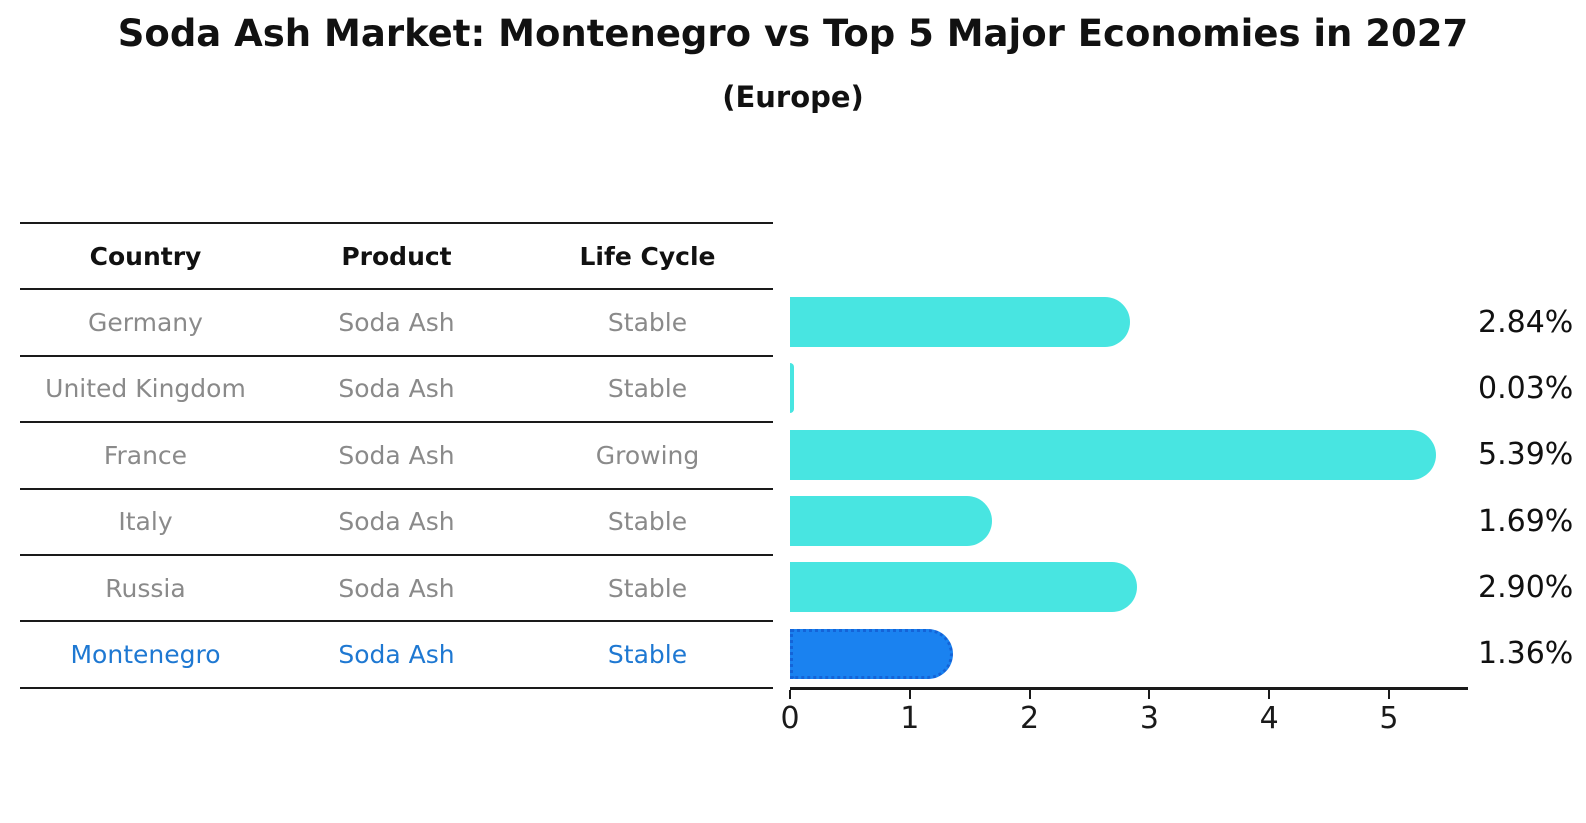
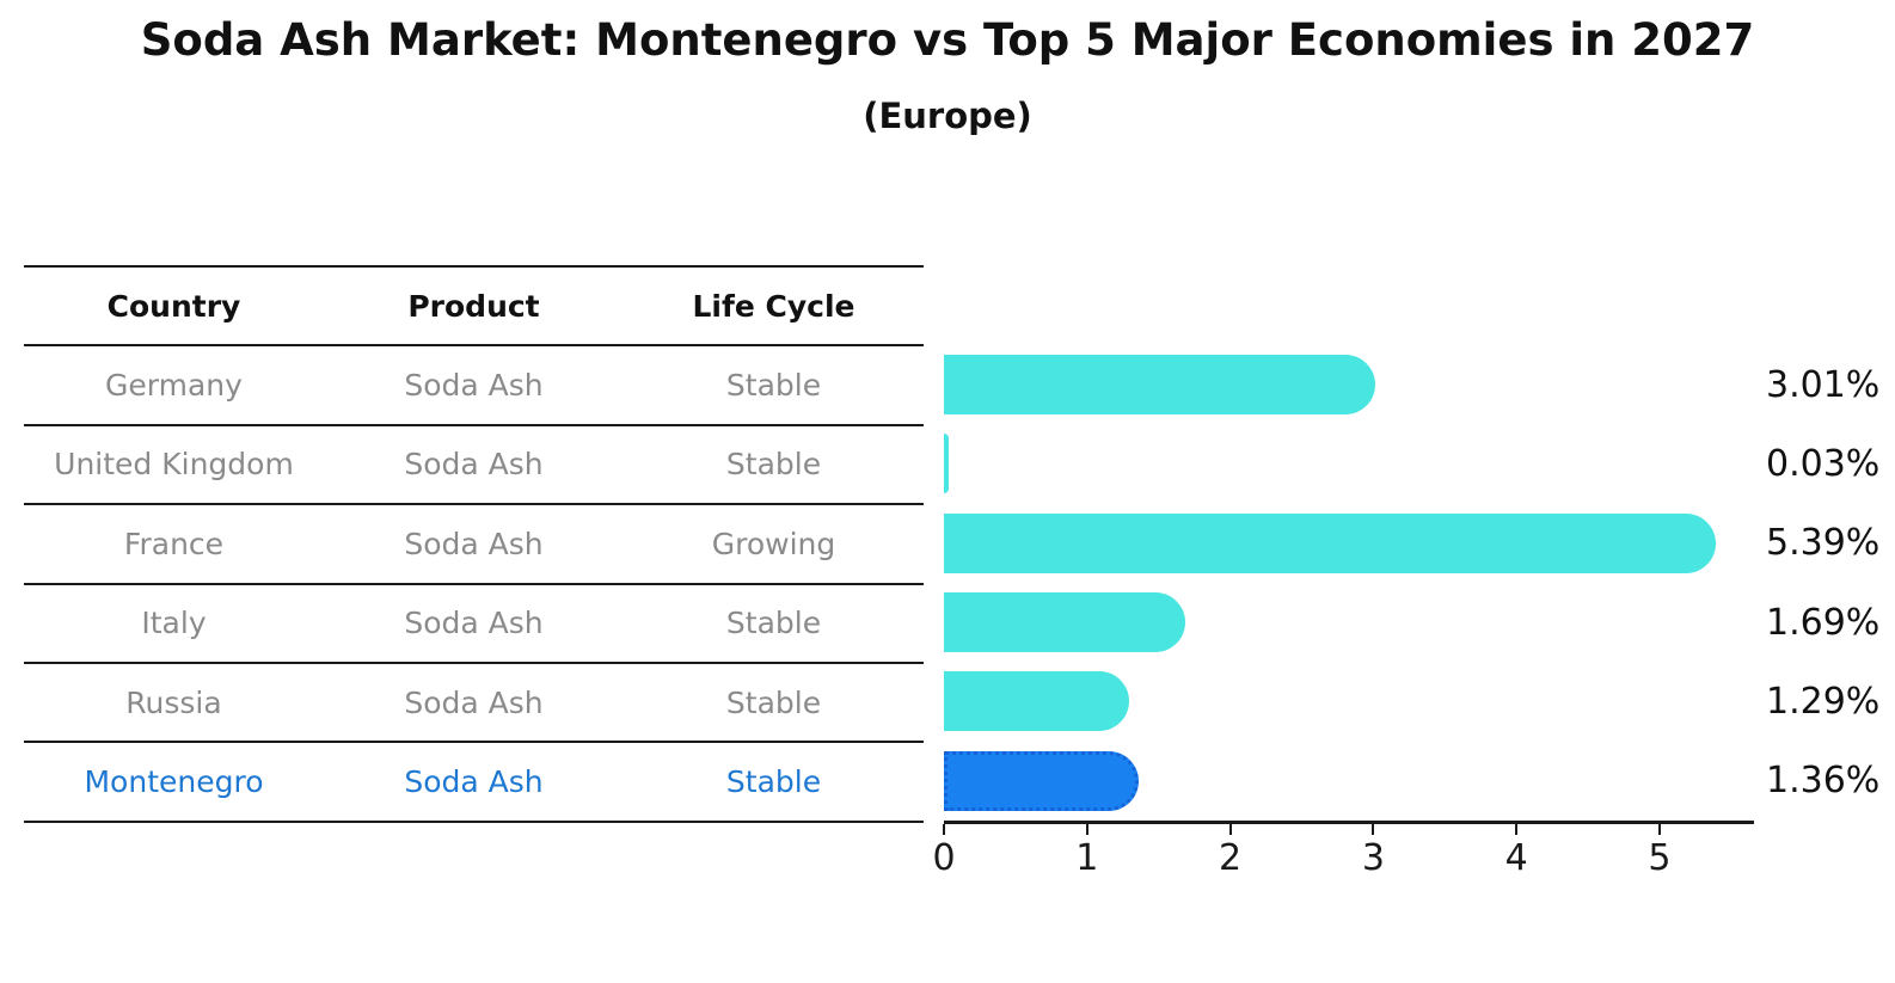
Germany: 2.84% -> 3.01%
Russia: 2.90% -> 1.29%
